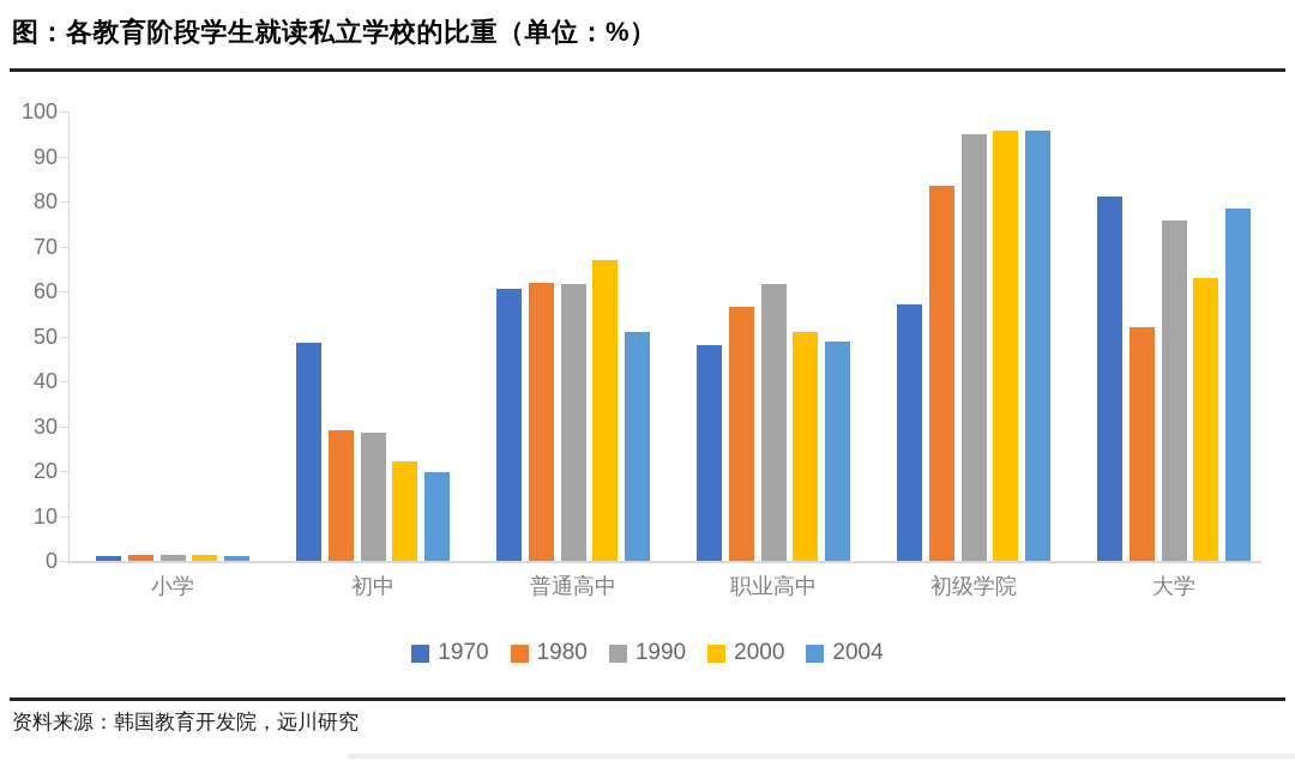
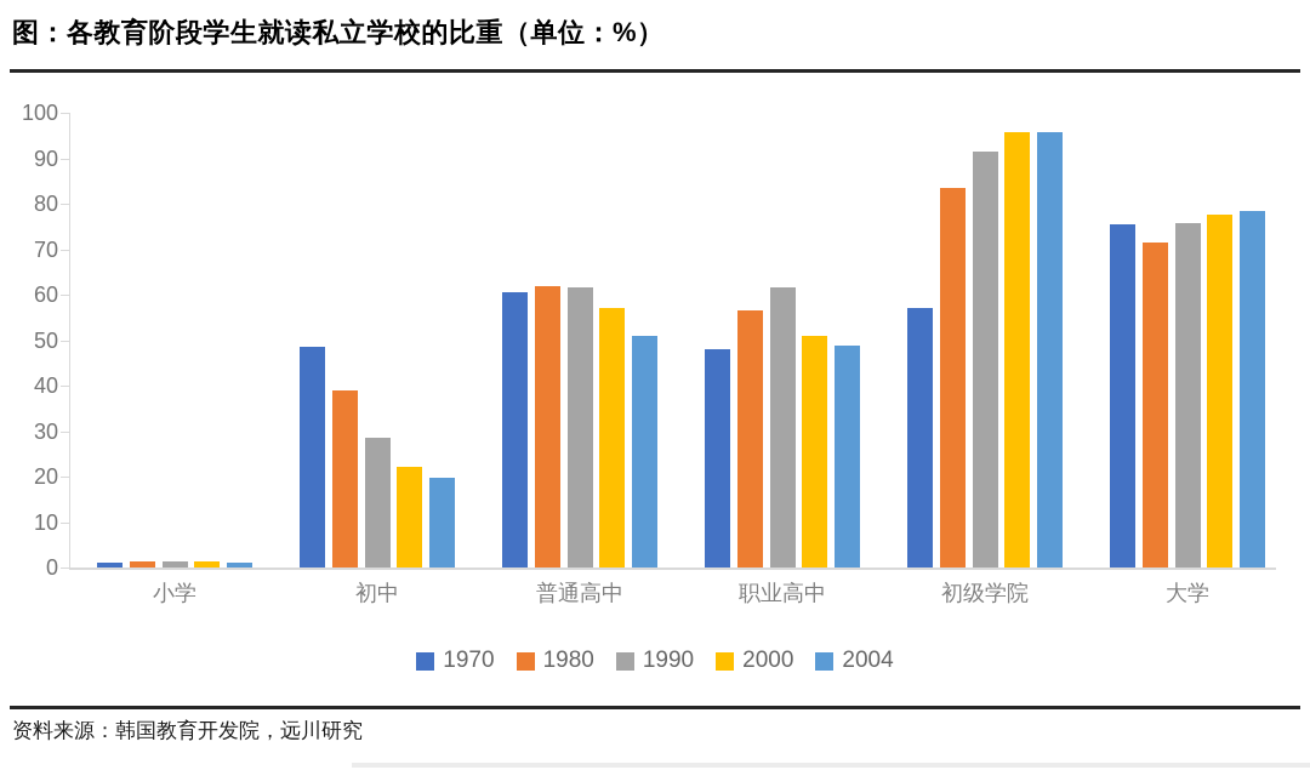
1980/初中: 29 -> 39
2000/普通高中: 67 -> 57
1990/初级学院: 95 -> 92
1970/大学: 81 -> 75
1980/大学: 52 -> 72
2000/大学: 63 -> 78
